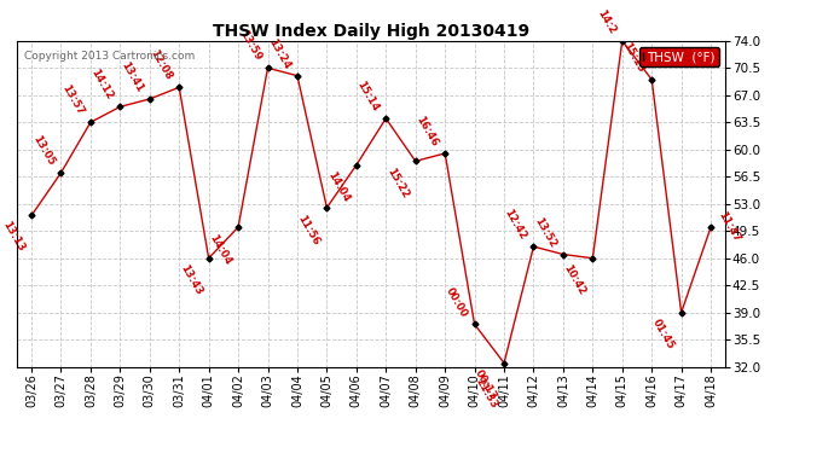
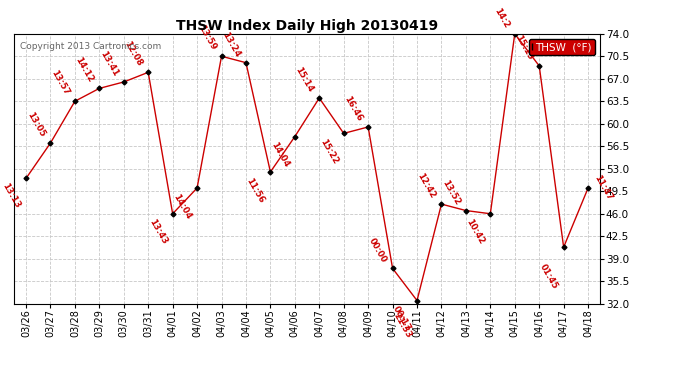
04/17: 39.0 -> 40.8
